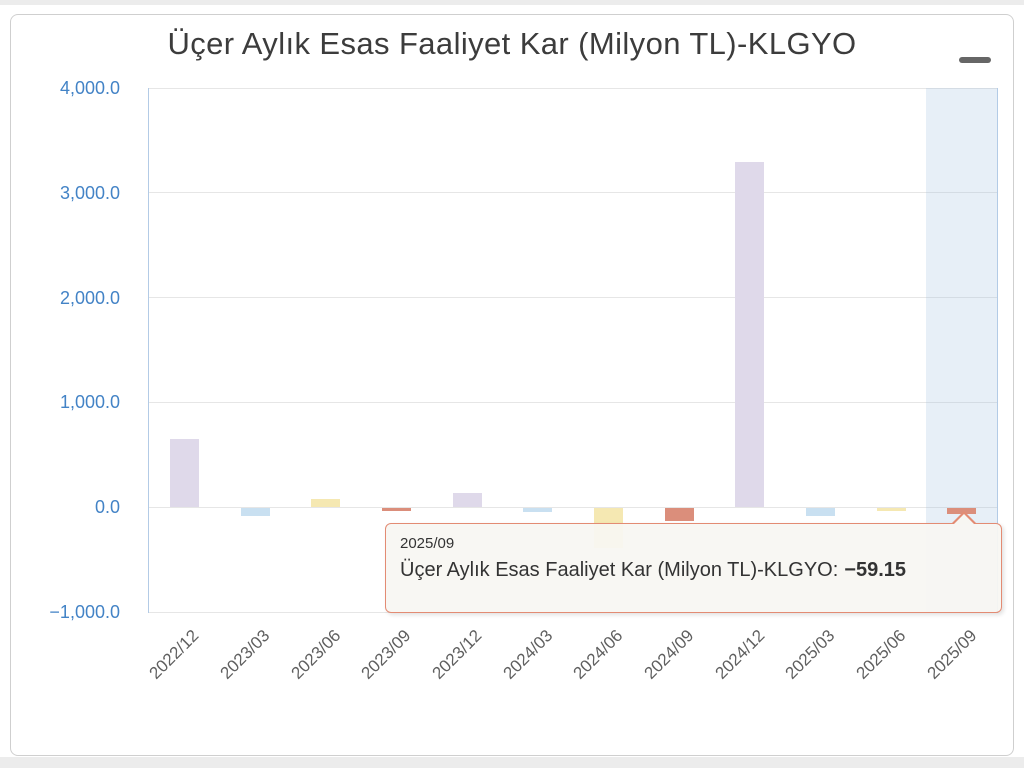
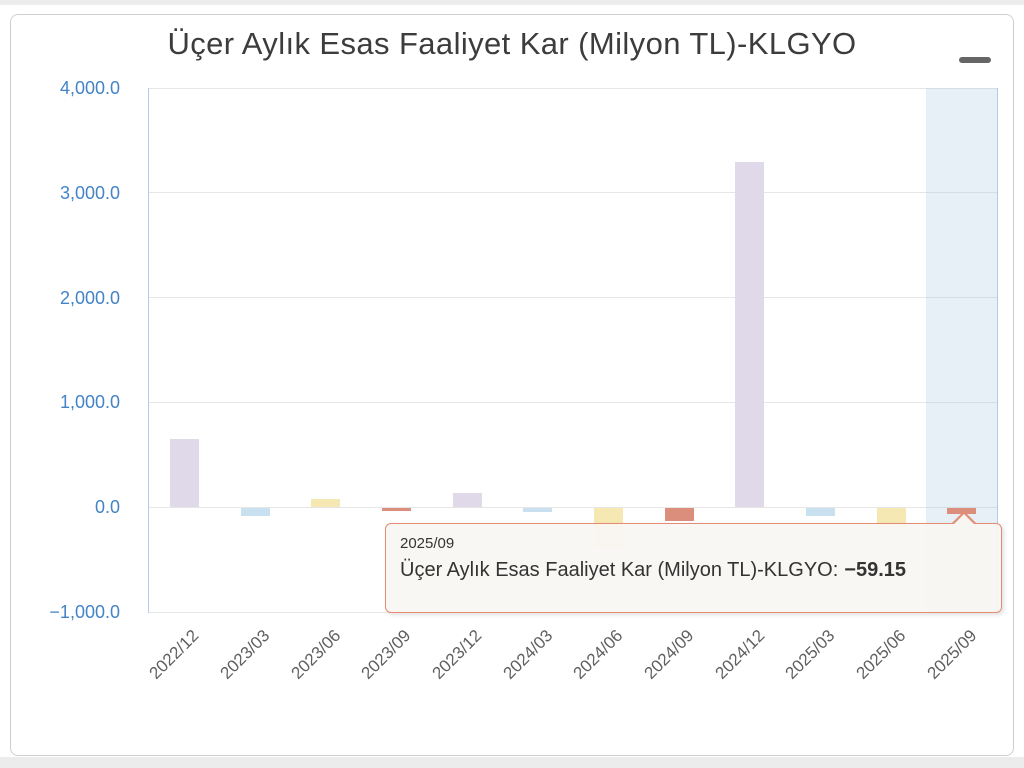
2025/06: -30 -> -180
